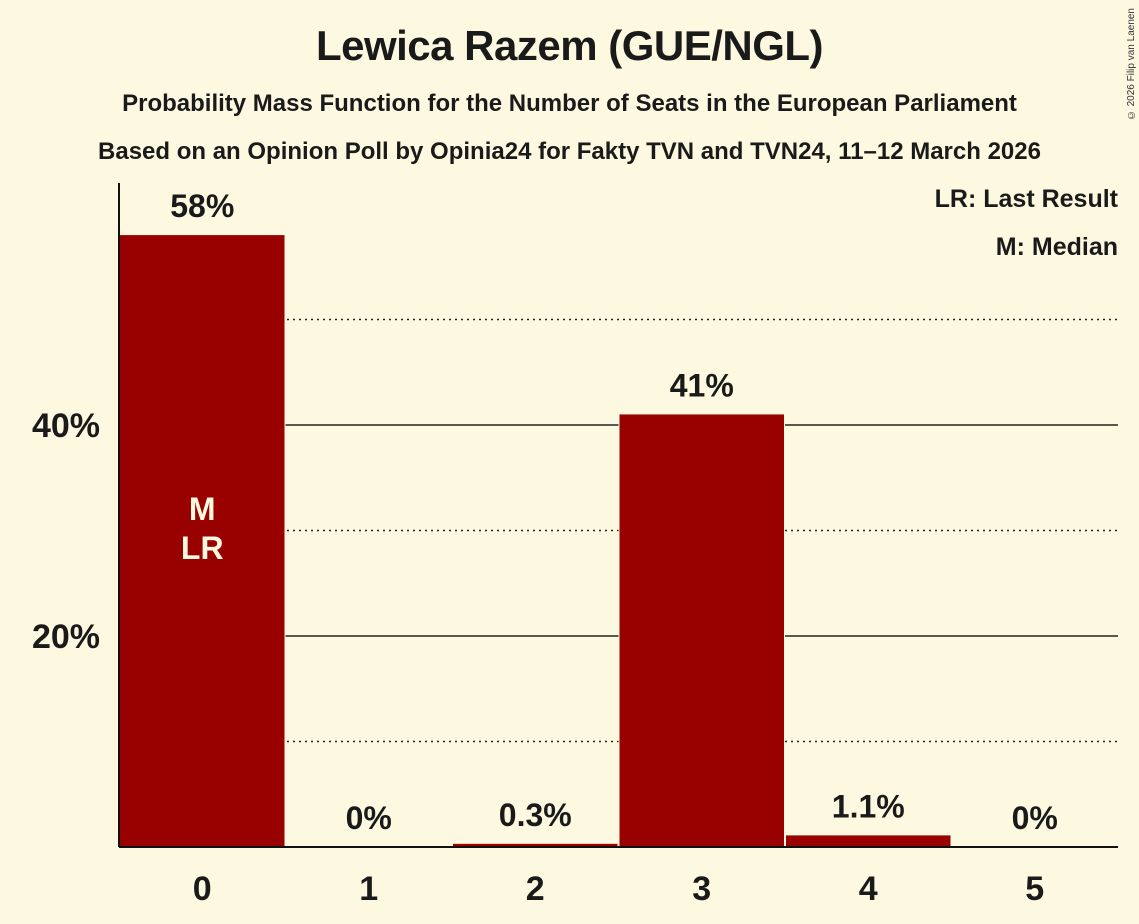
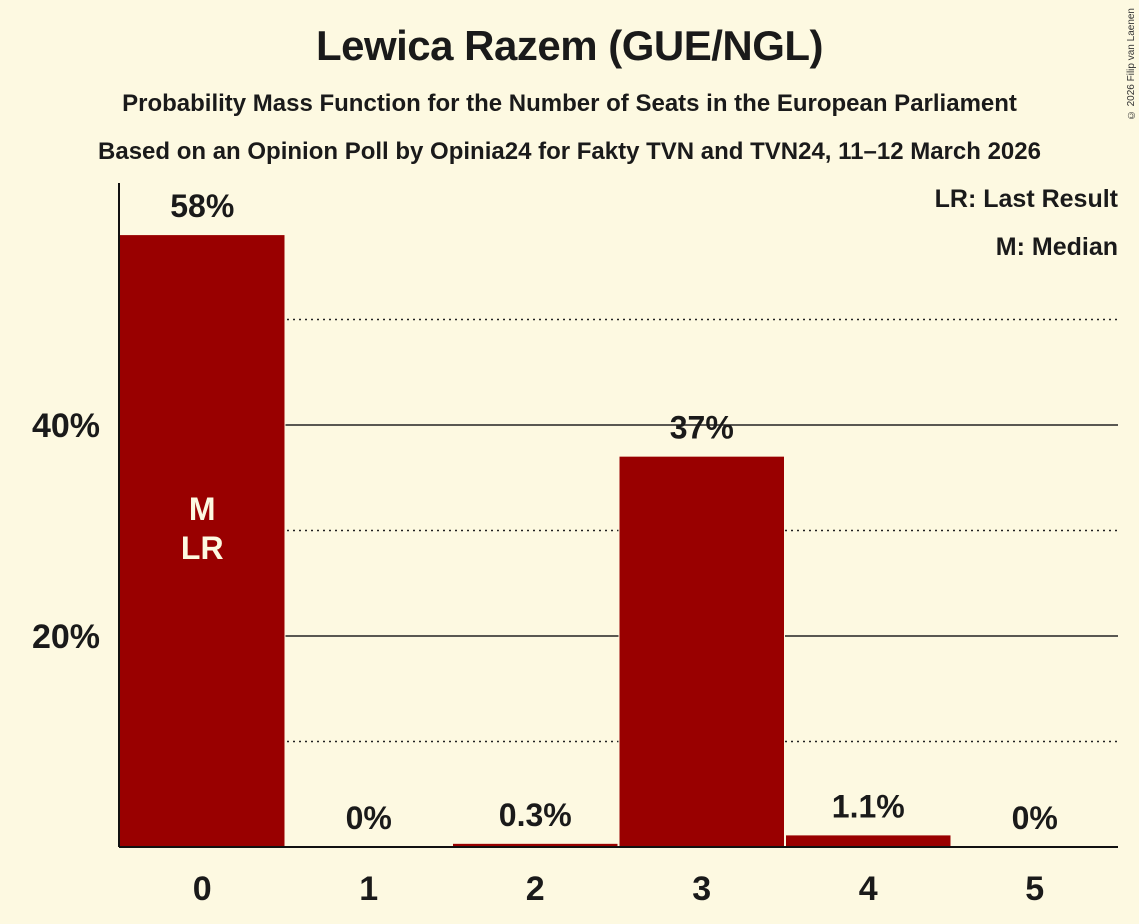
3: 41% -> 37%
